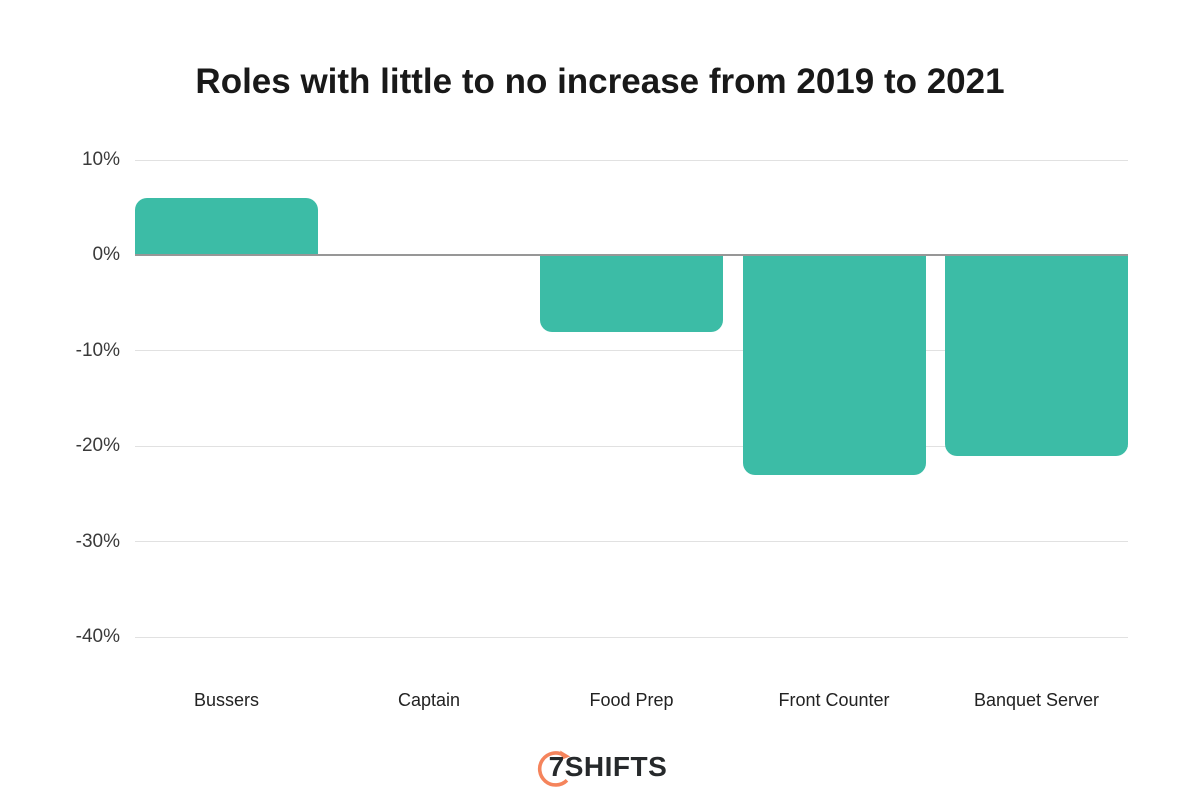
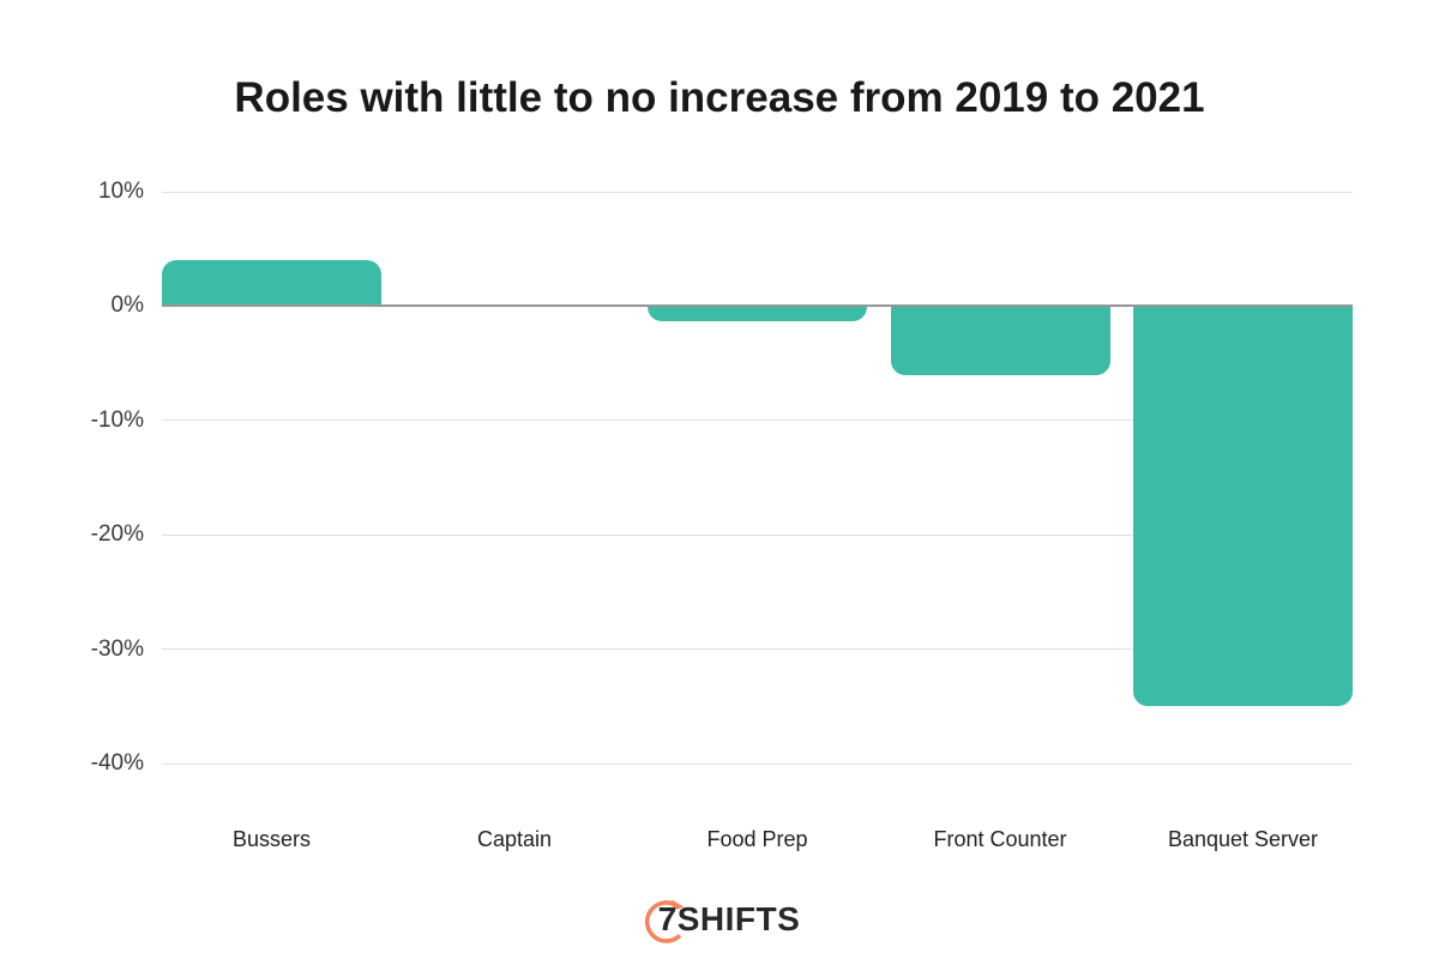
Bussers: 6% -> 4%
Food Prep: -8% -> -1%
Front Counter: -23% -> -6%
Banquet Server: -21% -> -35%
